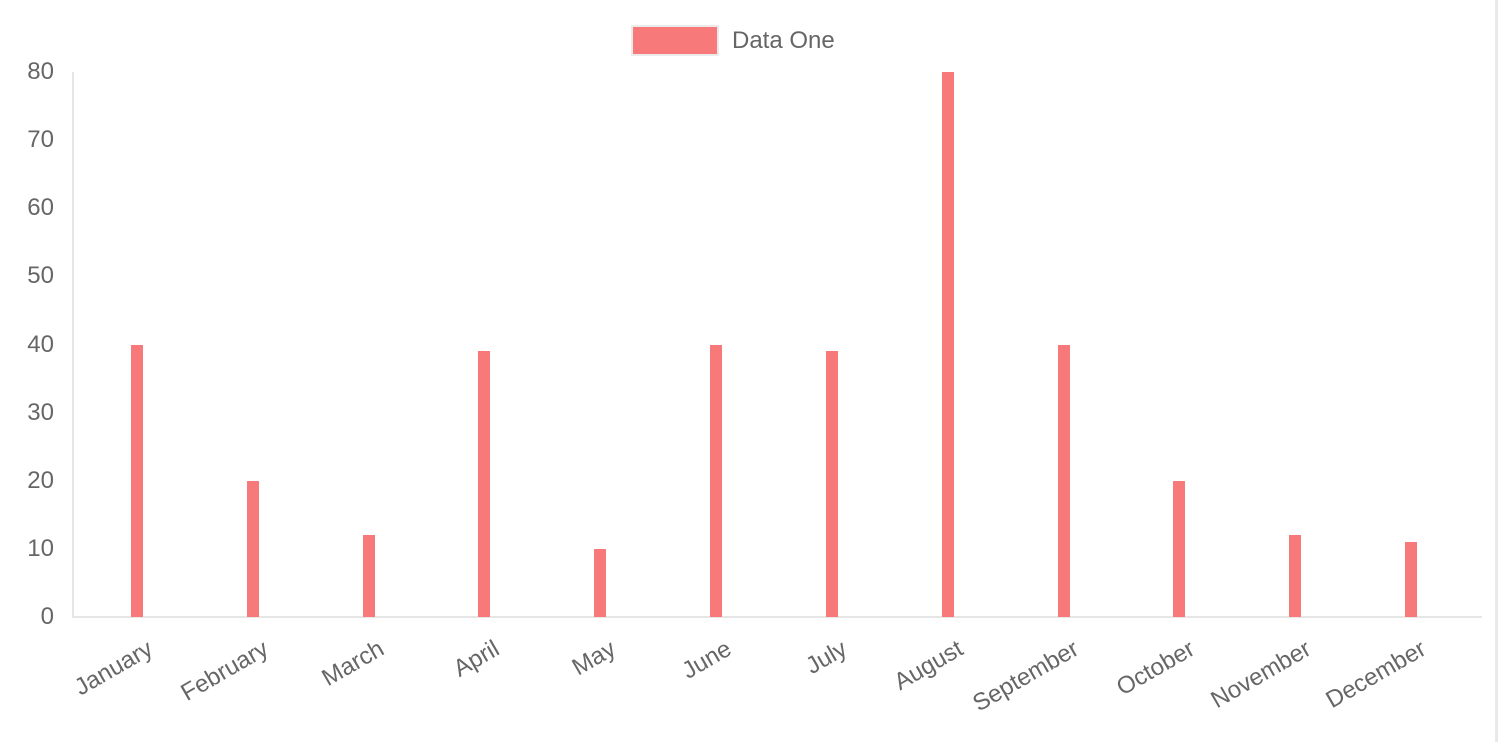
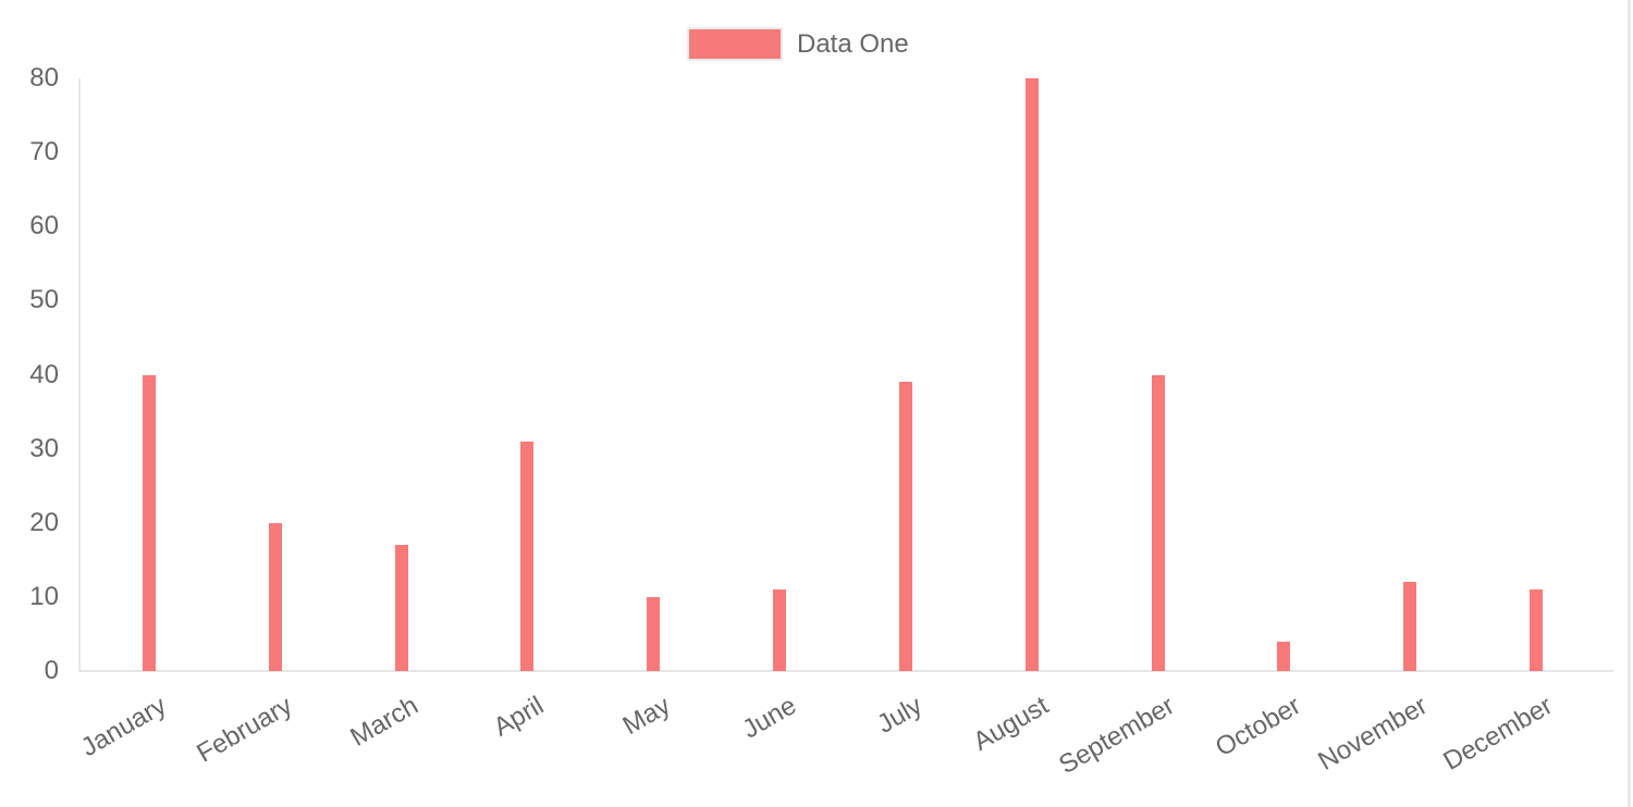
March: 12 -> 17
April: 39 -> 31
June: 40 -> 11
October: 20 -> 4
